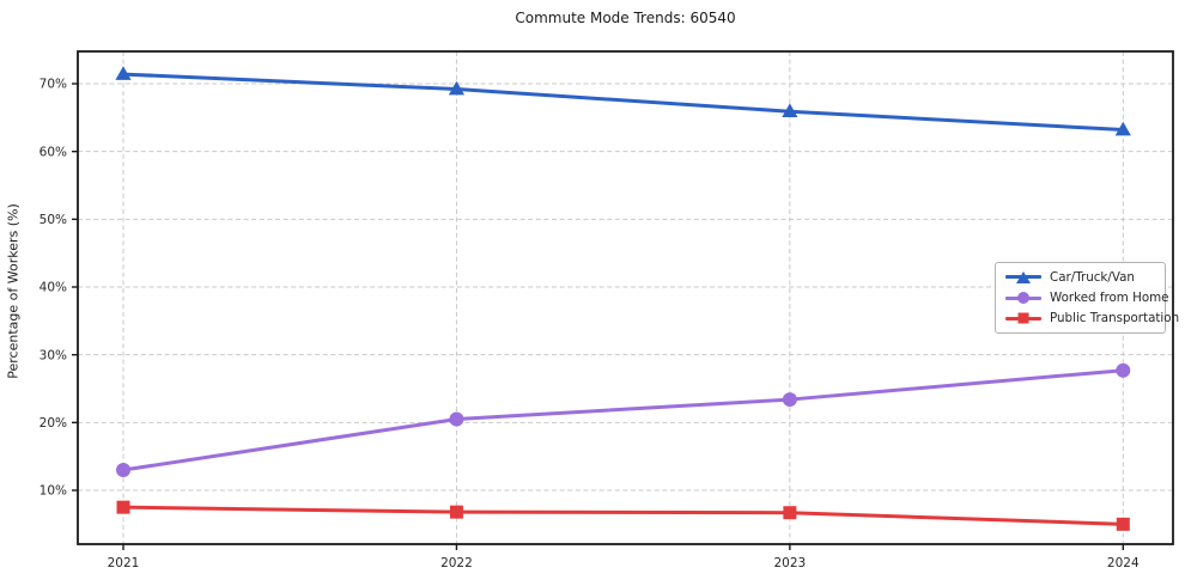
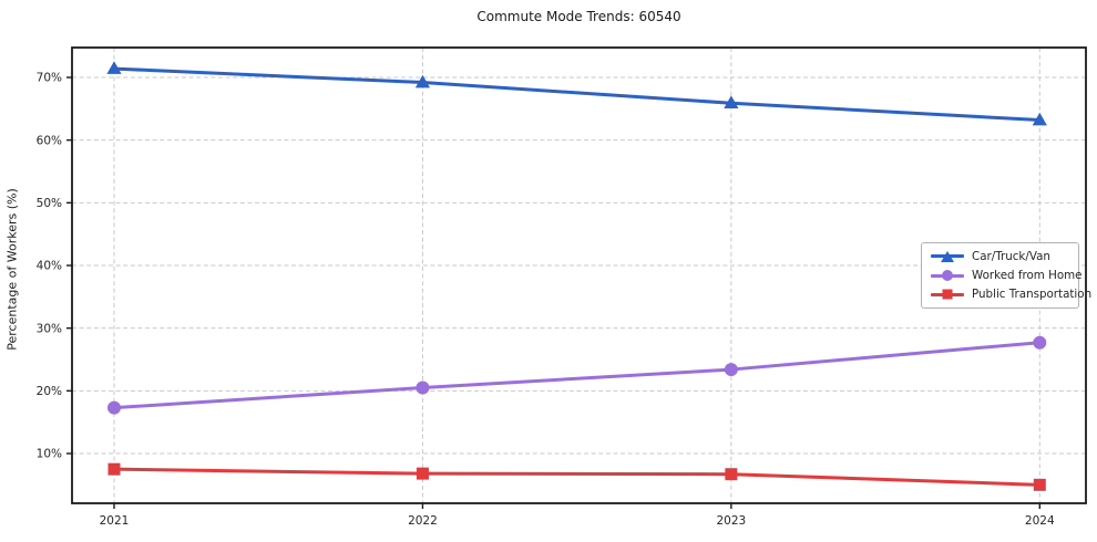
Worked from Home/2021: 13% -> 17%
